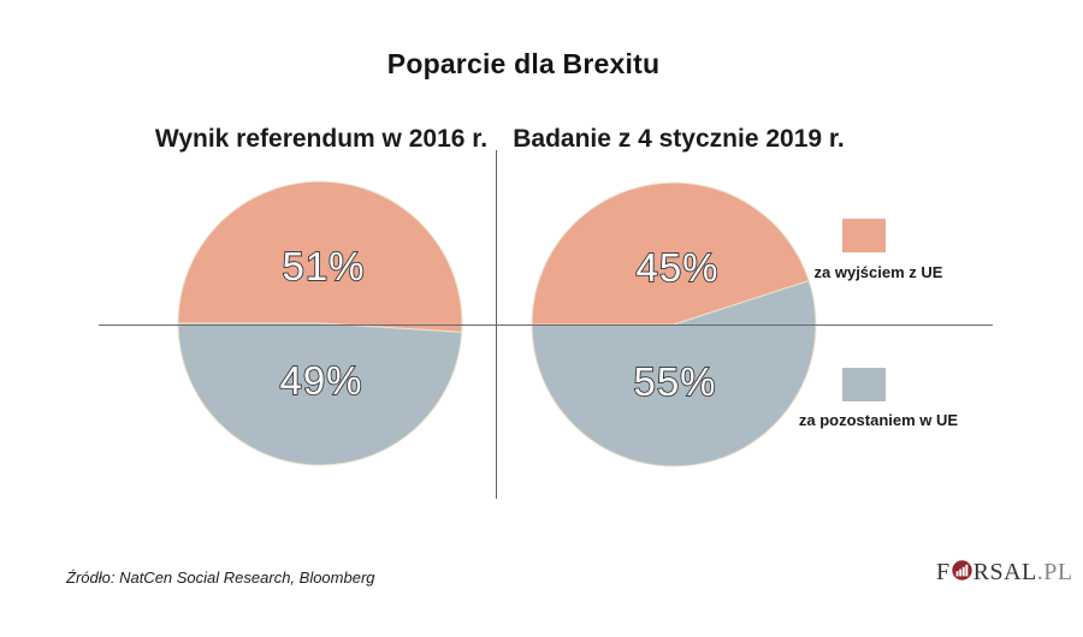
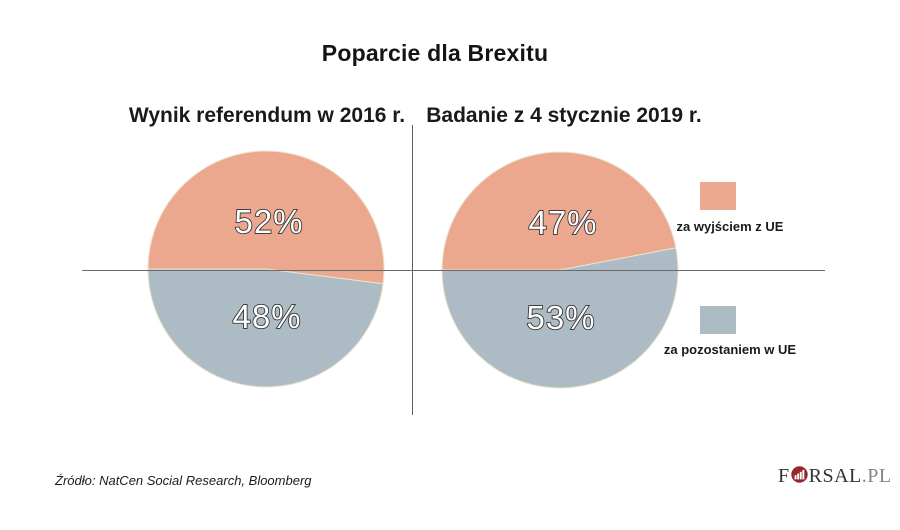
Wynik referendum w 2016 r./za wyjściem z UE: 51% -> 52%
Wynik referendum w 2016 r./za pozostaniem w UE: 49% -> 48%
Badanie z 4 stycznie 2019 r./za wyjściem z UE: 45% -> 47%
Badanie z 4 stycznie 2019 r./za pozostaniem w UE: 55% -> 53%
